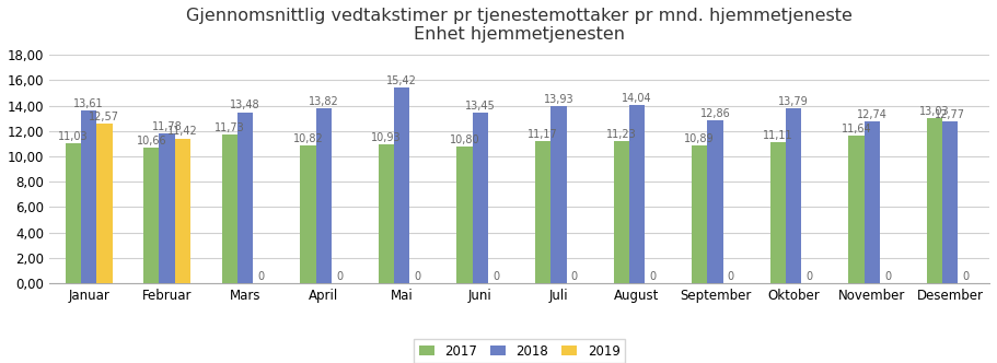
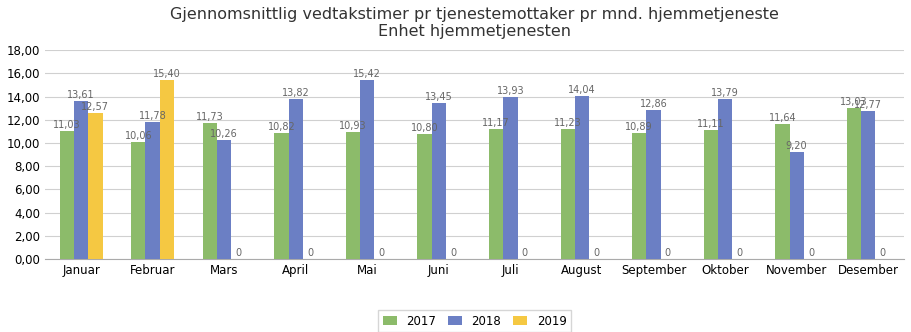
2017/Februar: 10,66 -> 10,06
2019/Februar: 11,4 -> 15,4
2018/Mars: 13,48 -> 10,26
2018/November: 12,74 -> 9,20
